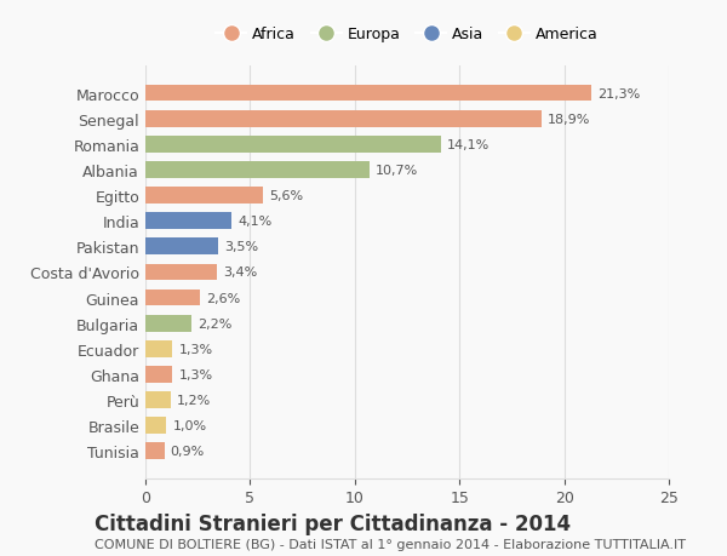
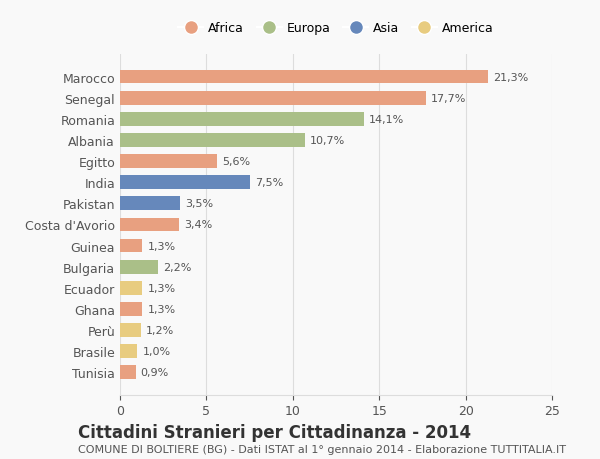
Senegal: 18,9% -> 17,7%
India: 4,1% -> 7,5%
Guinea: 2,6% -> 1,3%
